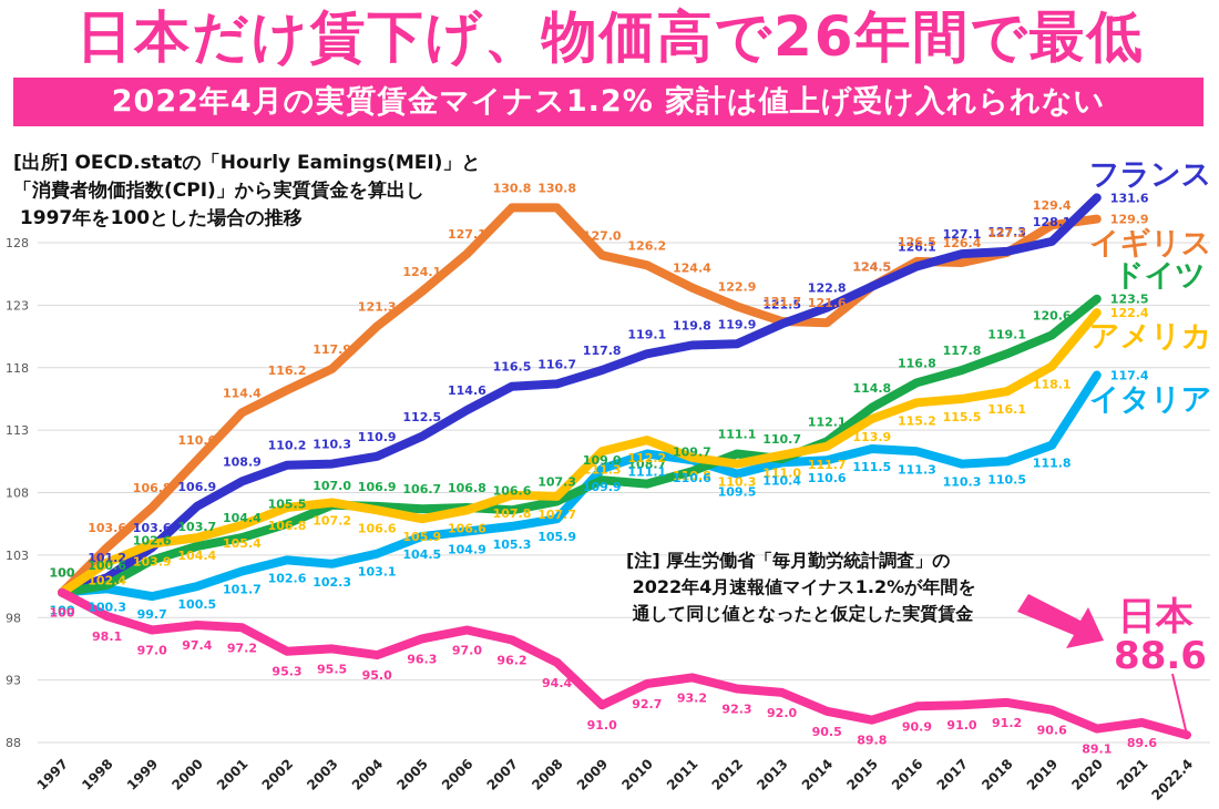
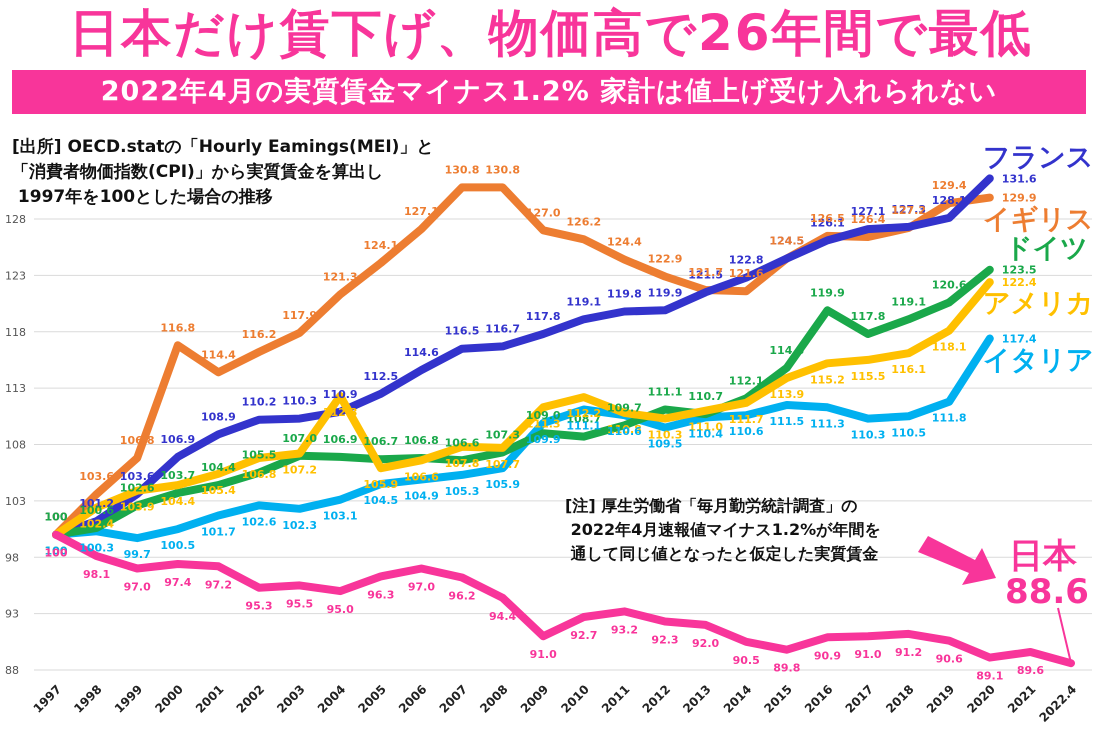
イギリス/2000: 110.6 -> 116.8
アメリカ/2004: 106.6 -> 112.3
ドイツ/2016: 116.8 -> 119.9
